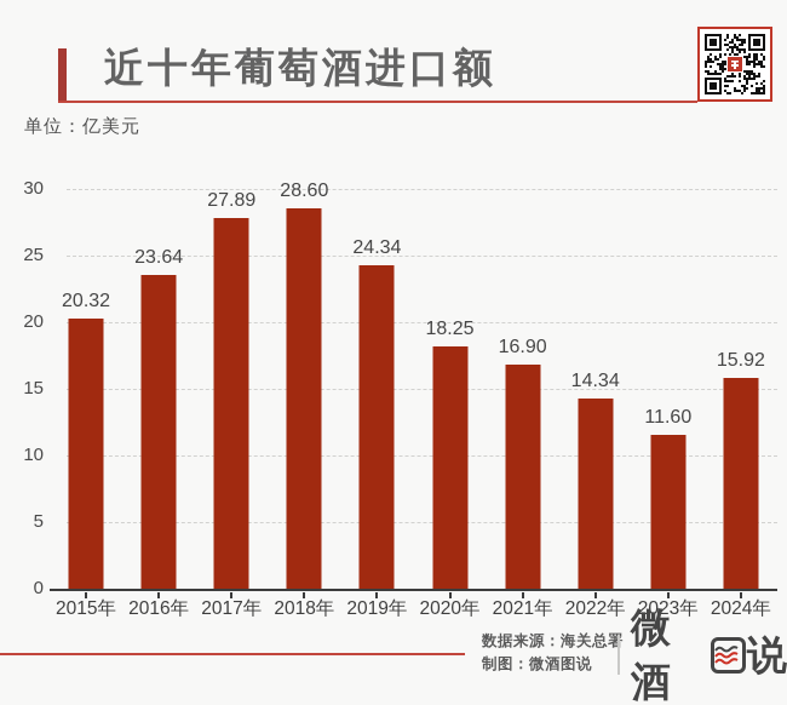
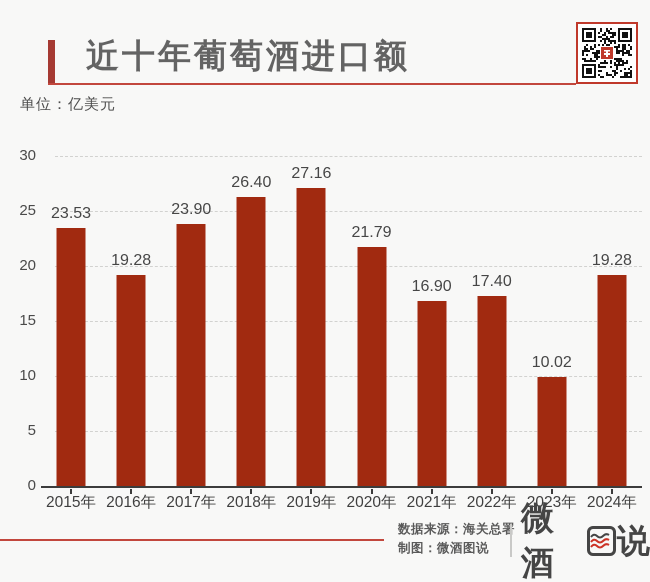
2015年: 20.32 -> 23.53
2016年: 23.64 -> 19.28
2017年: 27.89 -> 23.90
2018年: 28.60 -> 26.40
2019年: 24.34 -> 27.16
2020年: 18.25 -> 21.79
2022年: 14.34 -> 17.40
2023年: 11.60 -> 10.02
2024年: 15.92 -> 19.28
